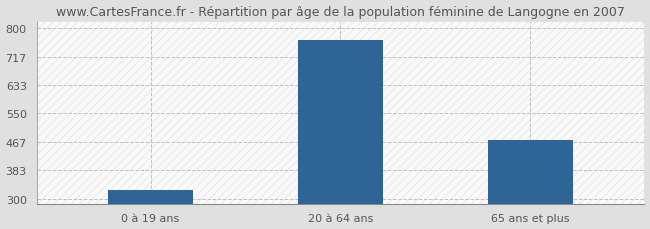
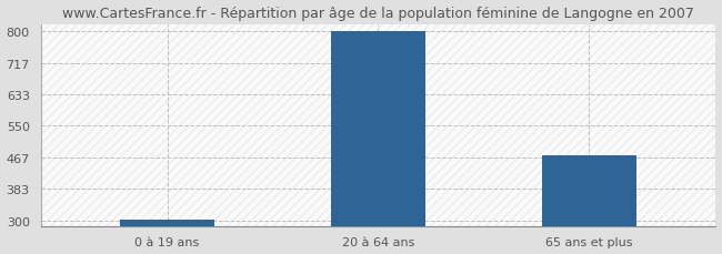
0 à 19 ans: 325 -> 302
20 à 64 ans: 765 -> 800
